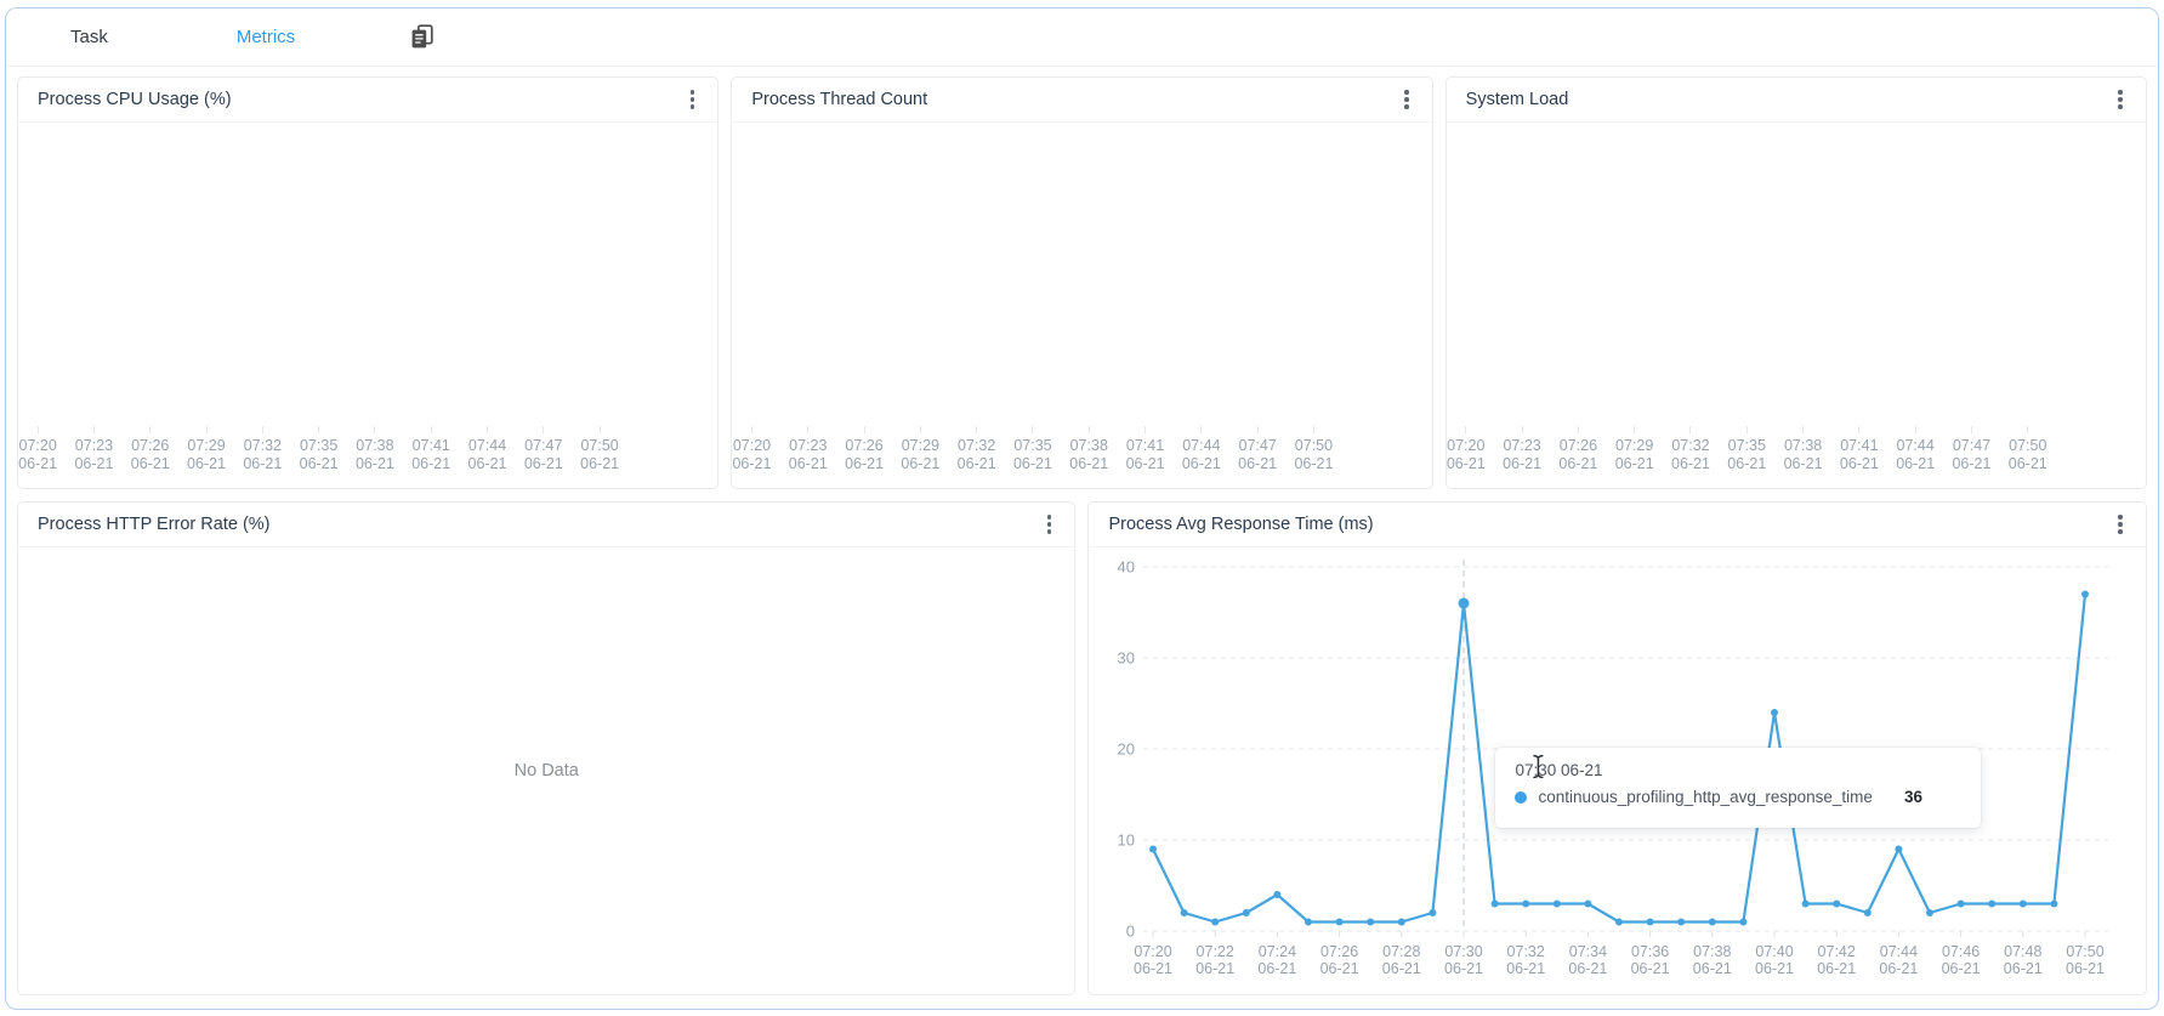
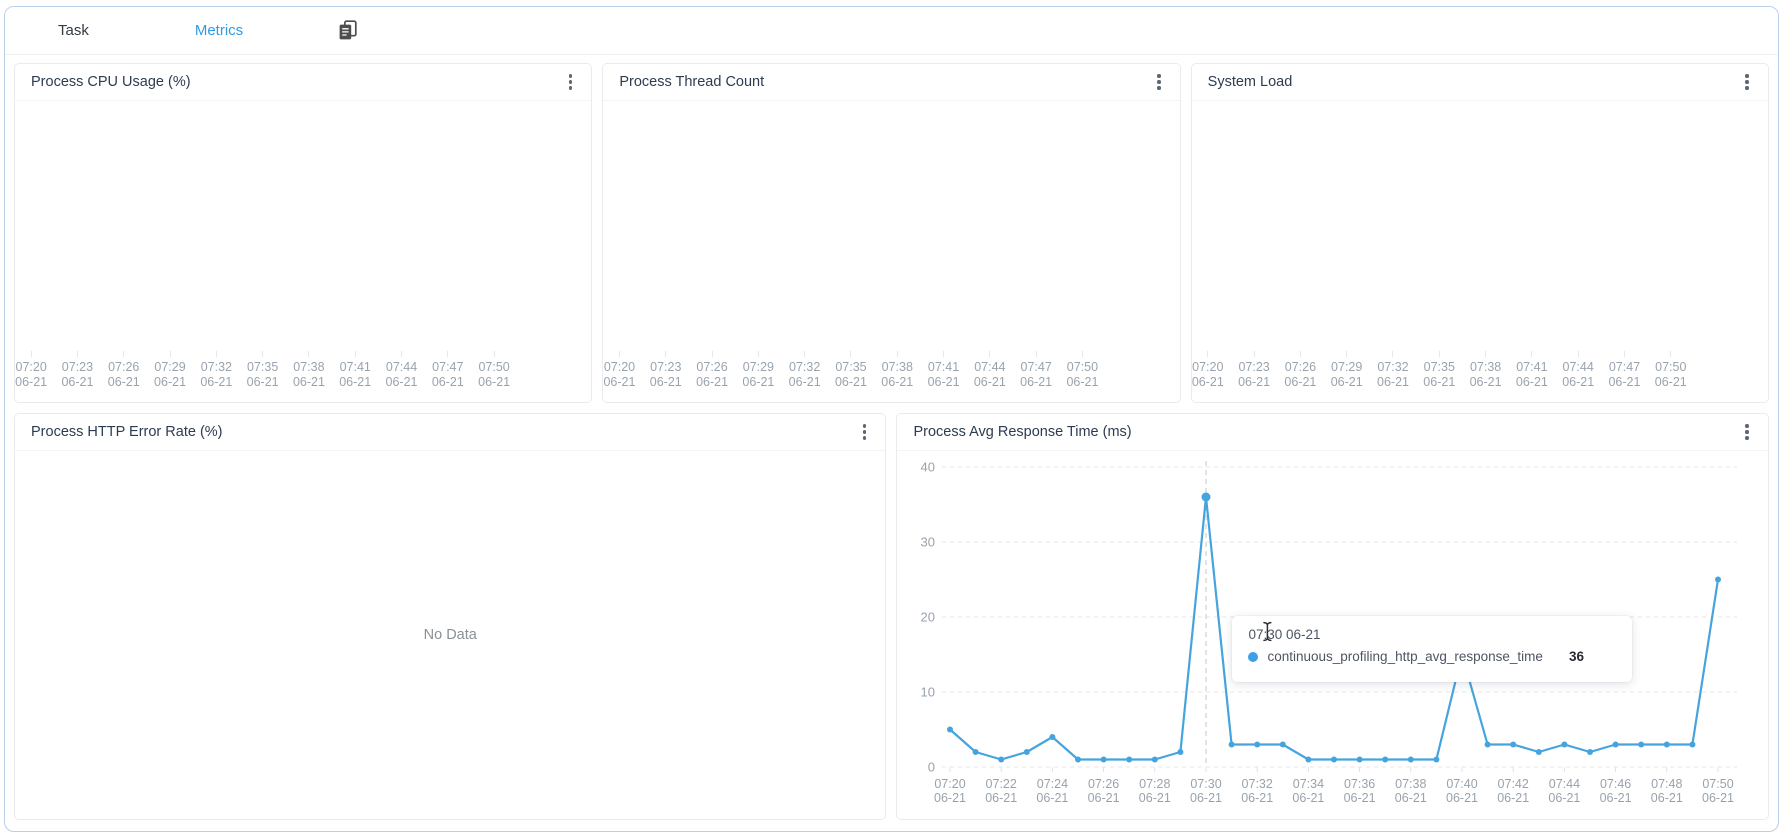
07:20: 9 -> 5
07:34: 3 -> 1
07:40: 24 -> 15
07:44: 9 -> 3
07:50: 37 -> 25
